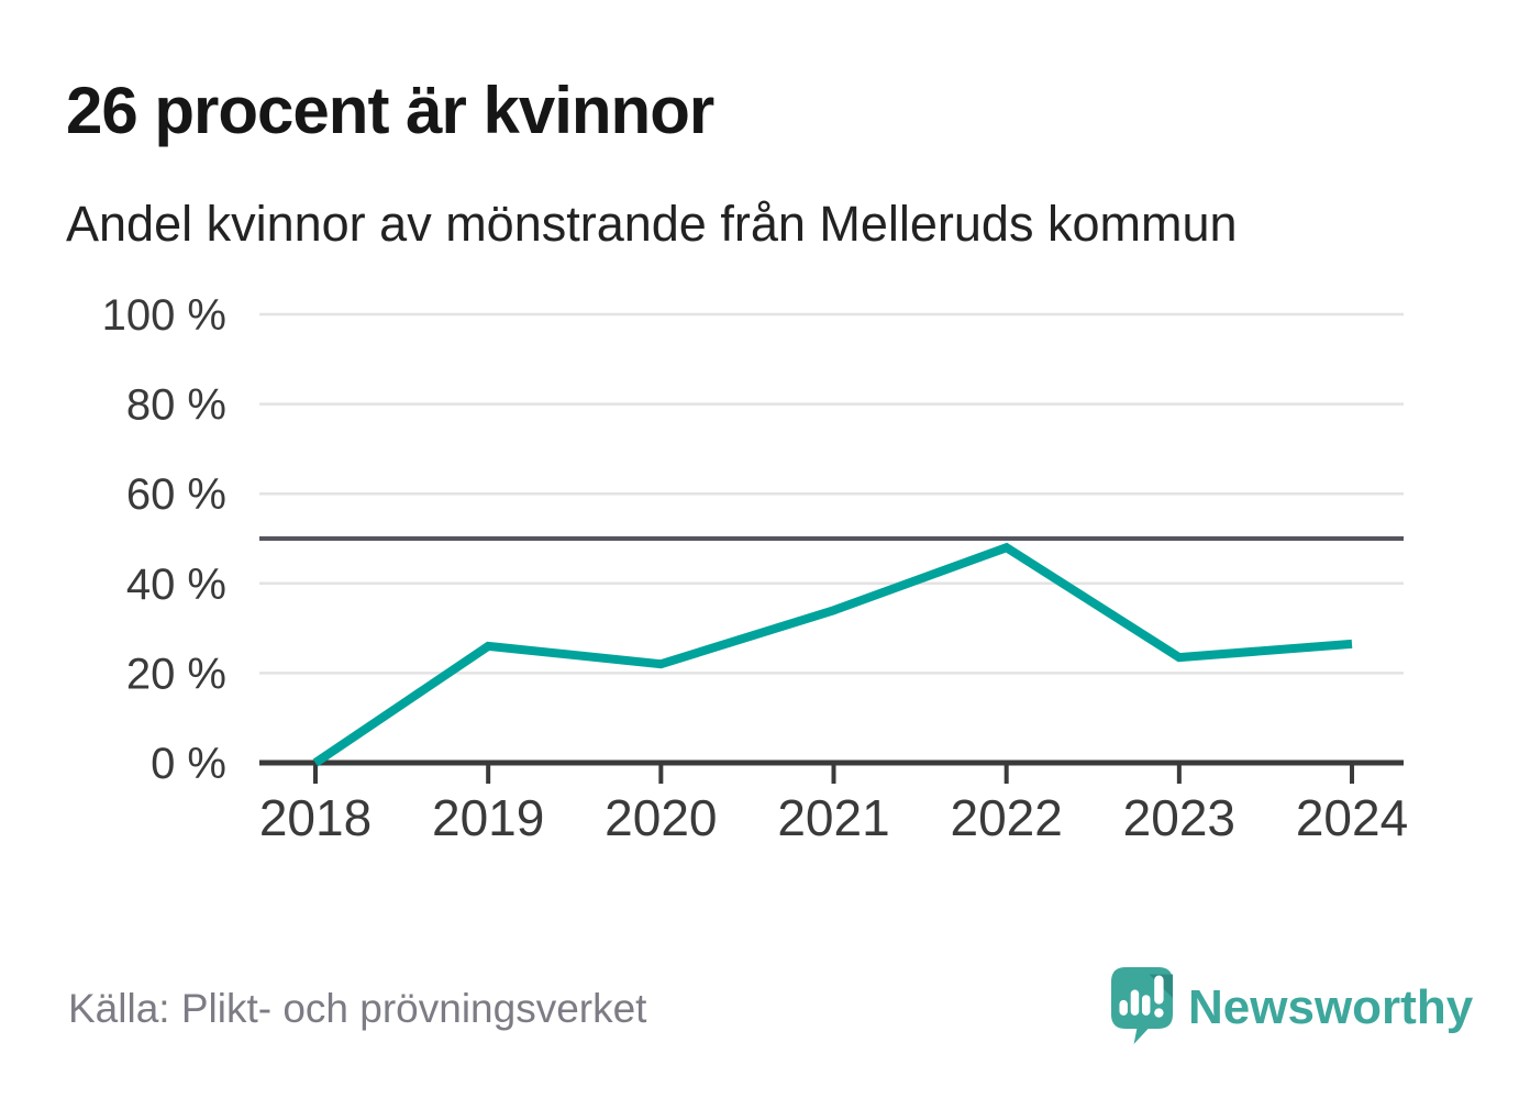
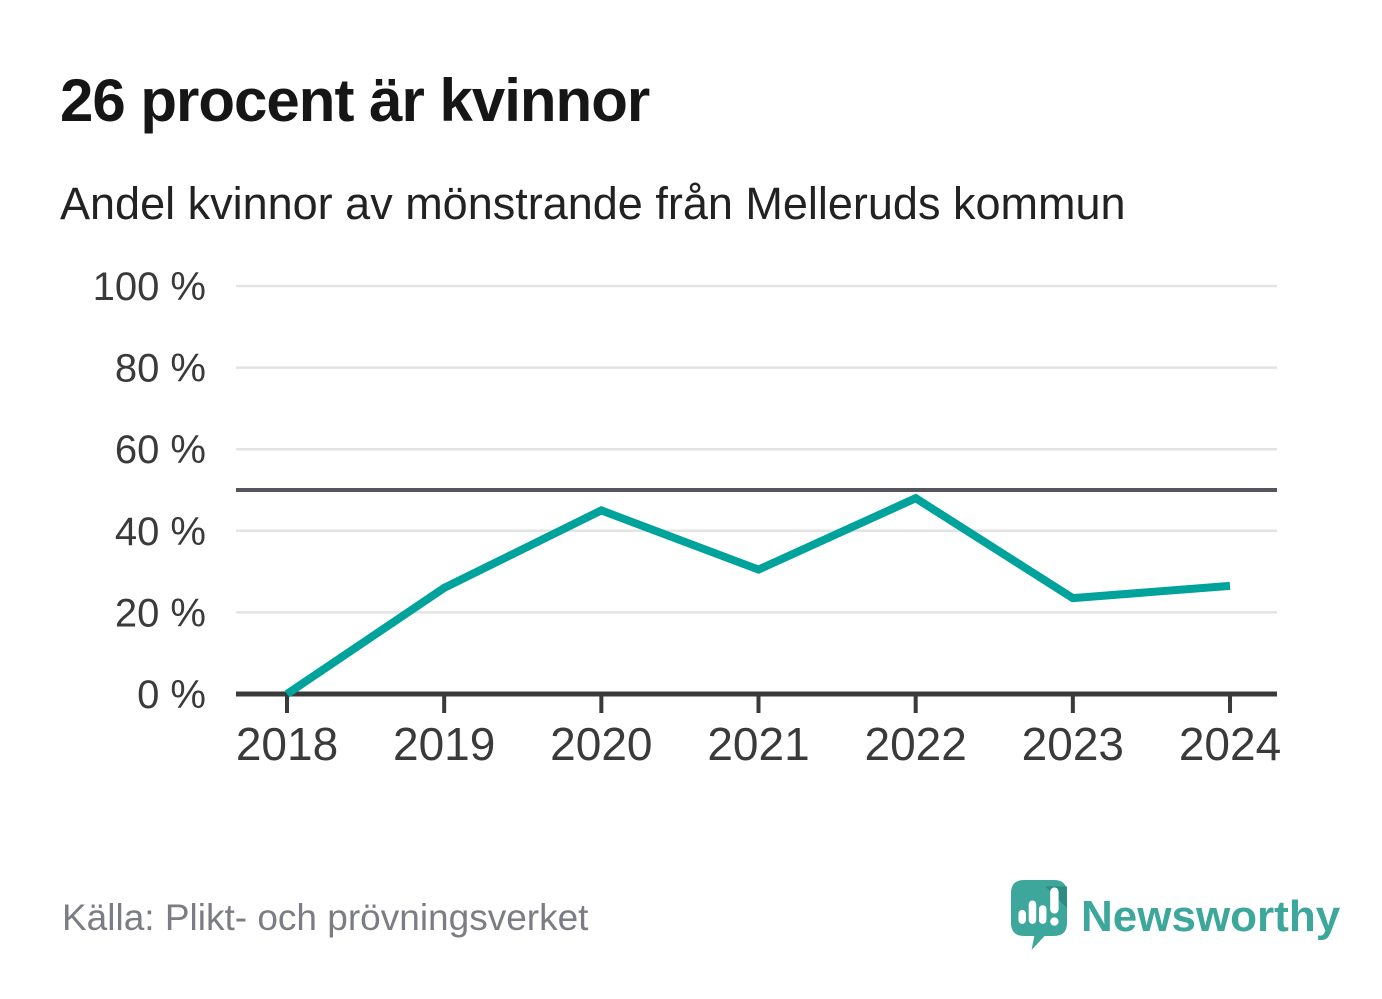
2020: 22% -> 45%
2021: 34% -> 30%
